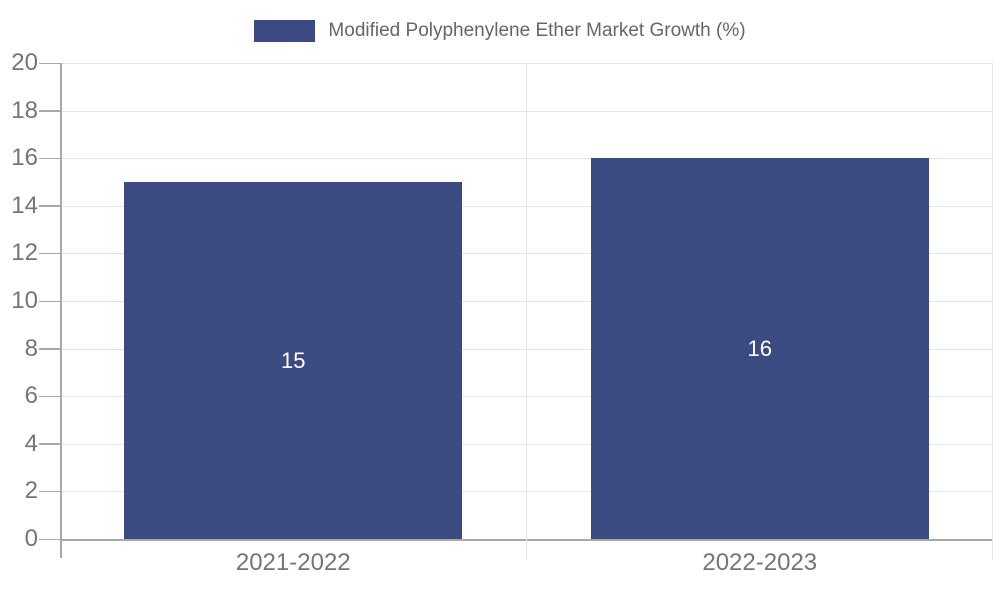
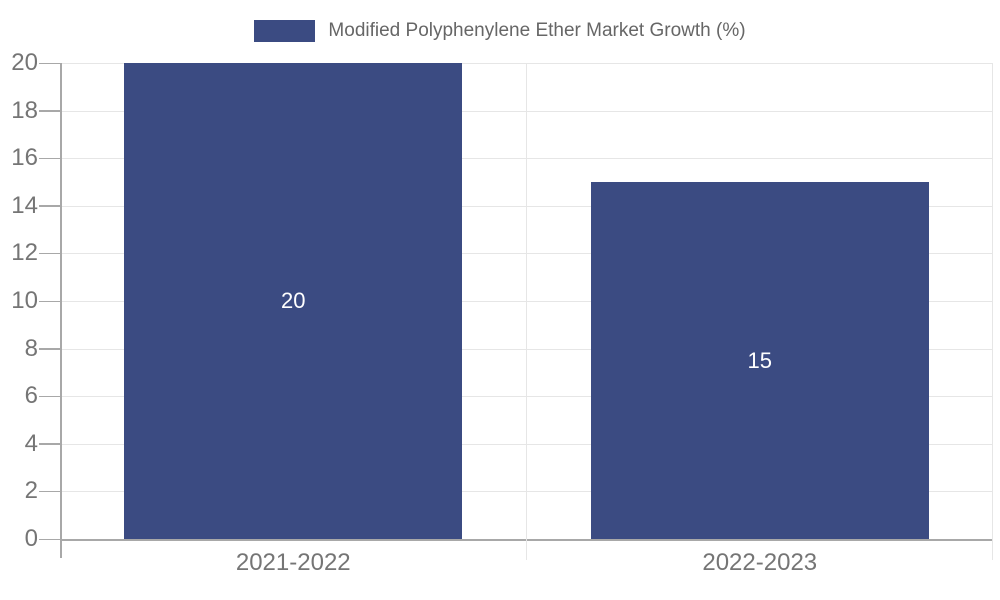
2021-2022: 15 -> 20
2022-2023: 16 -> 15
